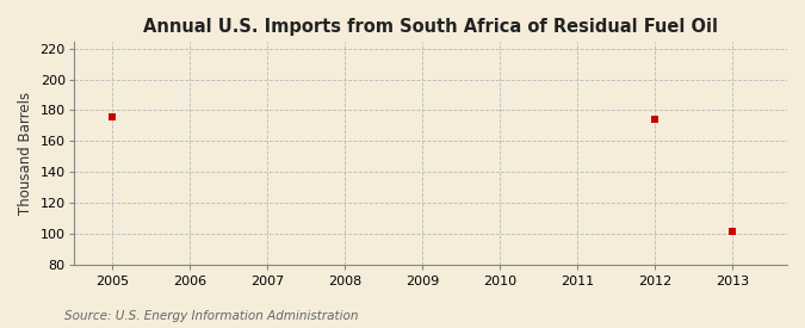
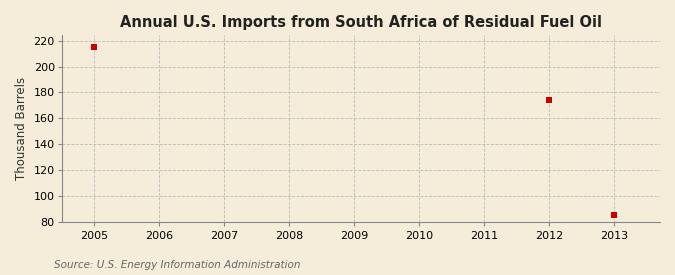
2005: 176 -> 215
2013: 102 -> 86
